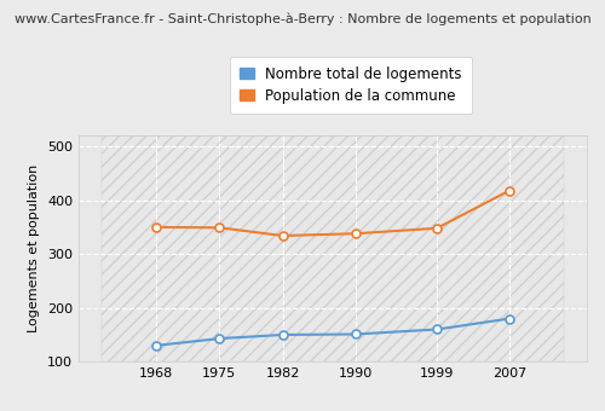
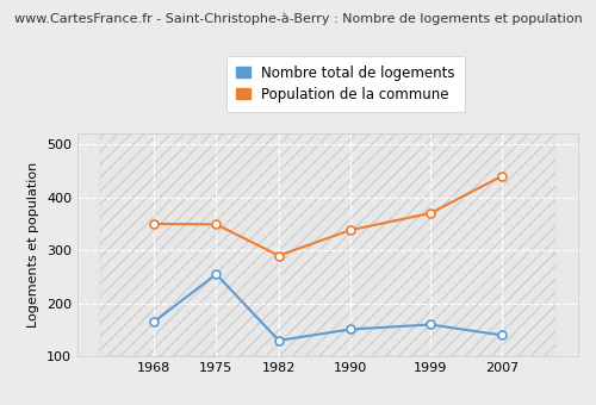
Nombre total de logements/1968: 130 -> 165
Nombre total de logements/1975: 143 -> 255
Nombre total de logements/1982: 150 -> 130
Population de la commune/1982: 334 -> 290
Population de la commune/1999: 348 -> 370
Nombre total de logements/2007: 180 -> 140
Population de la commune/2007: 418 -> 440
